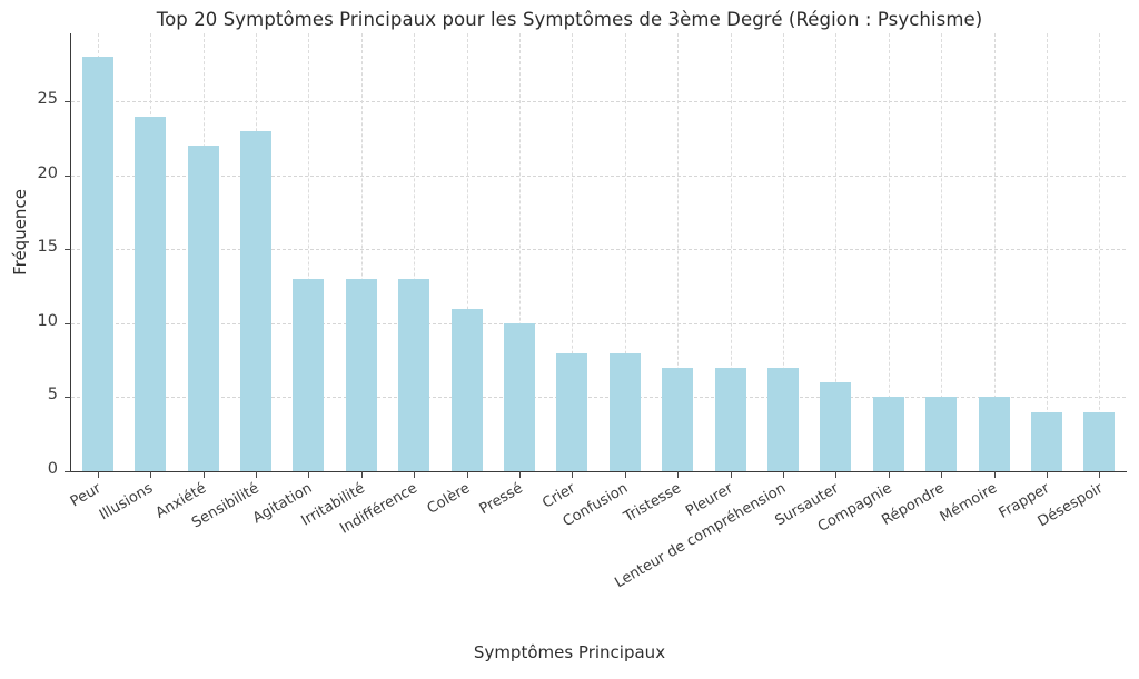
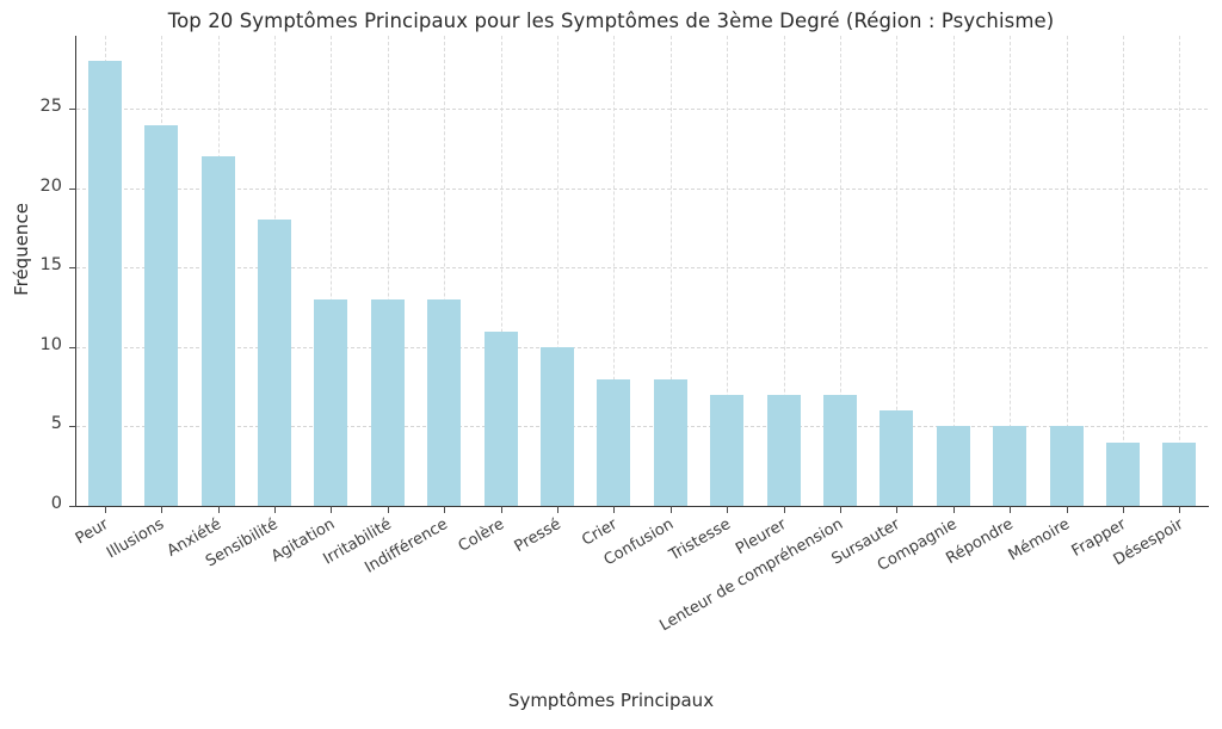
Sensibilité: 23 -> 18
